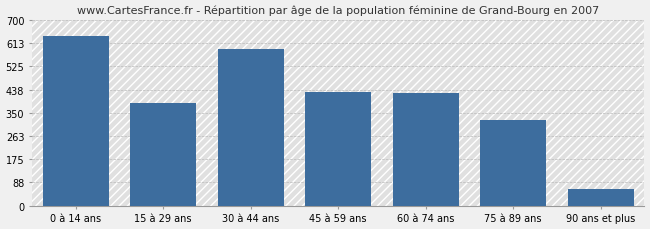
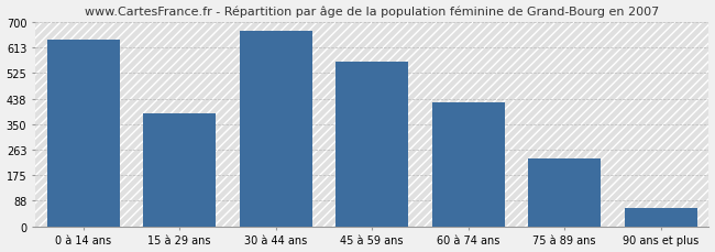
30 à 44 ans: 590 -> 668
45 à 59 ans: 430 -> 563
75 à 89 ans: 325 -> 232
